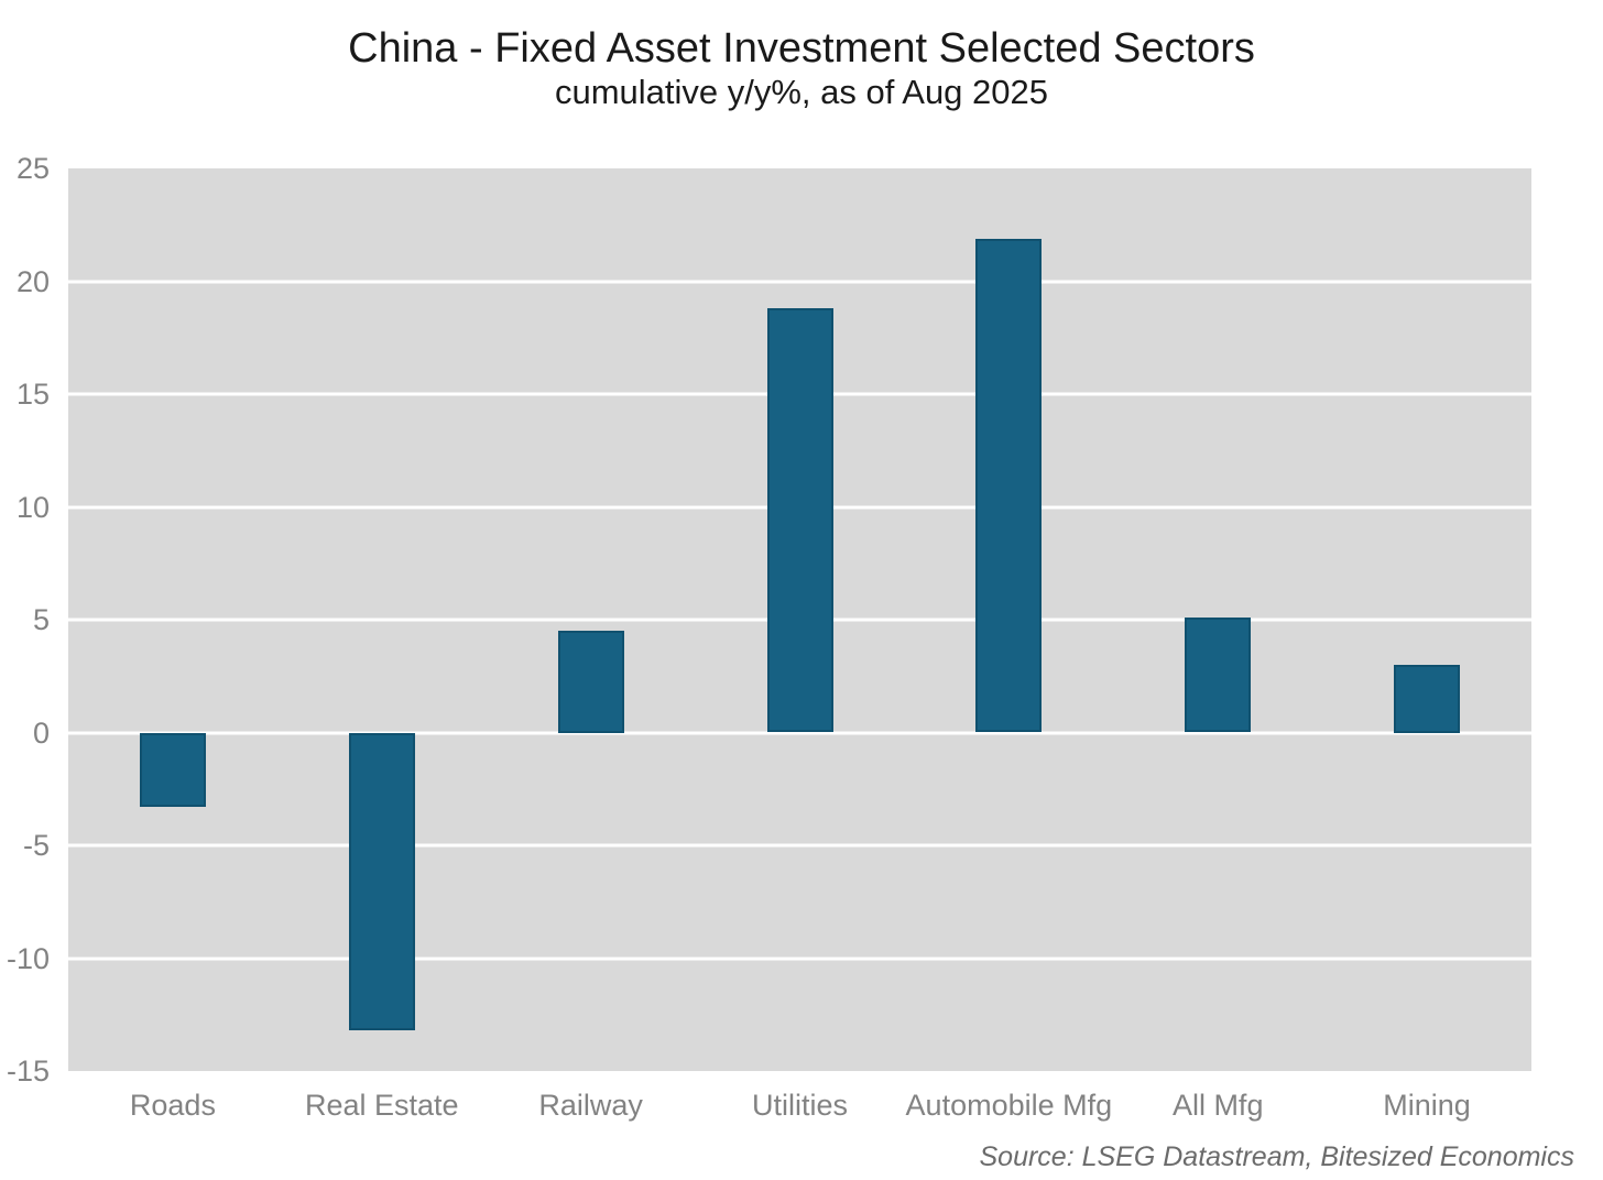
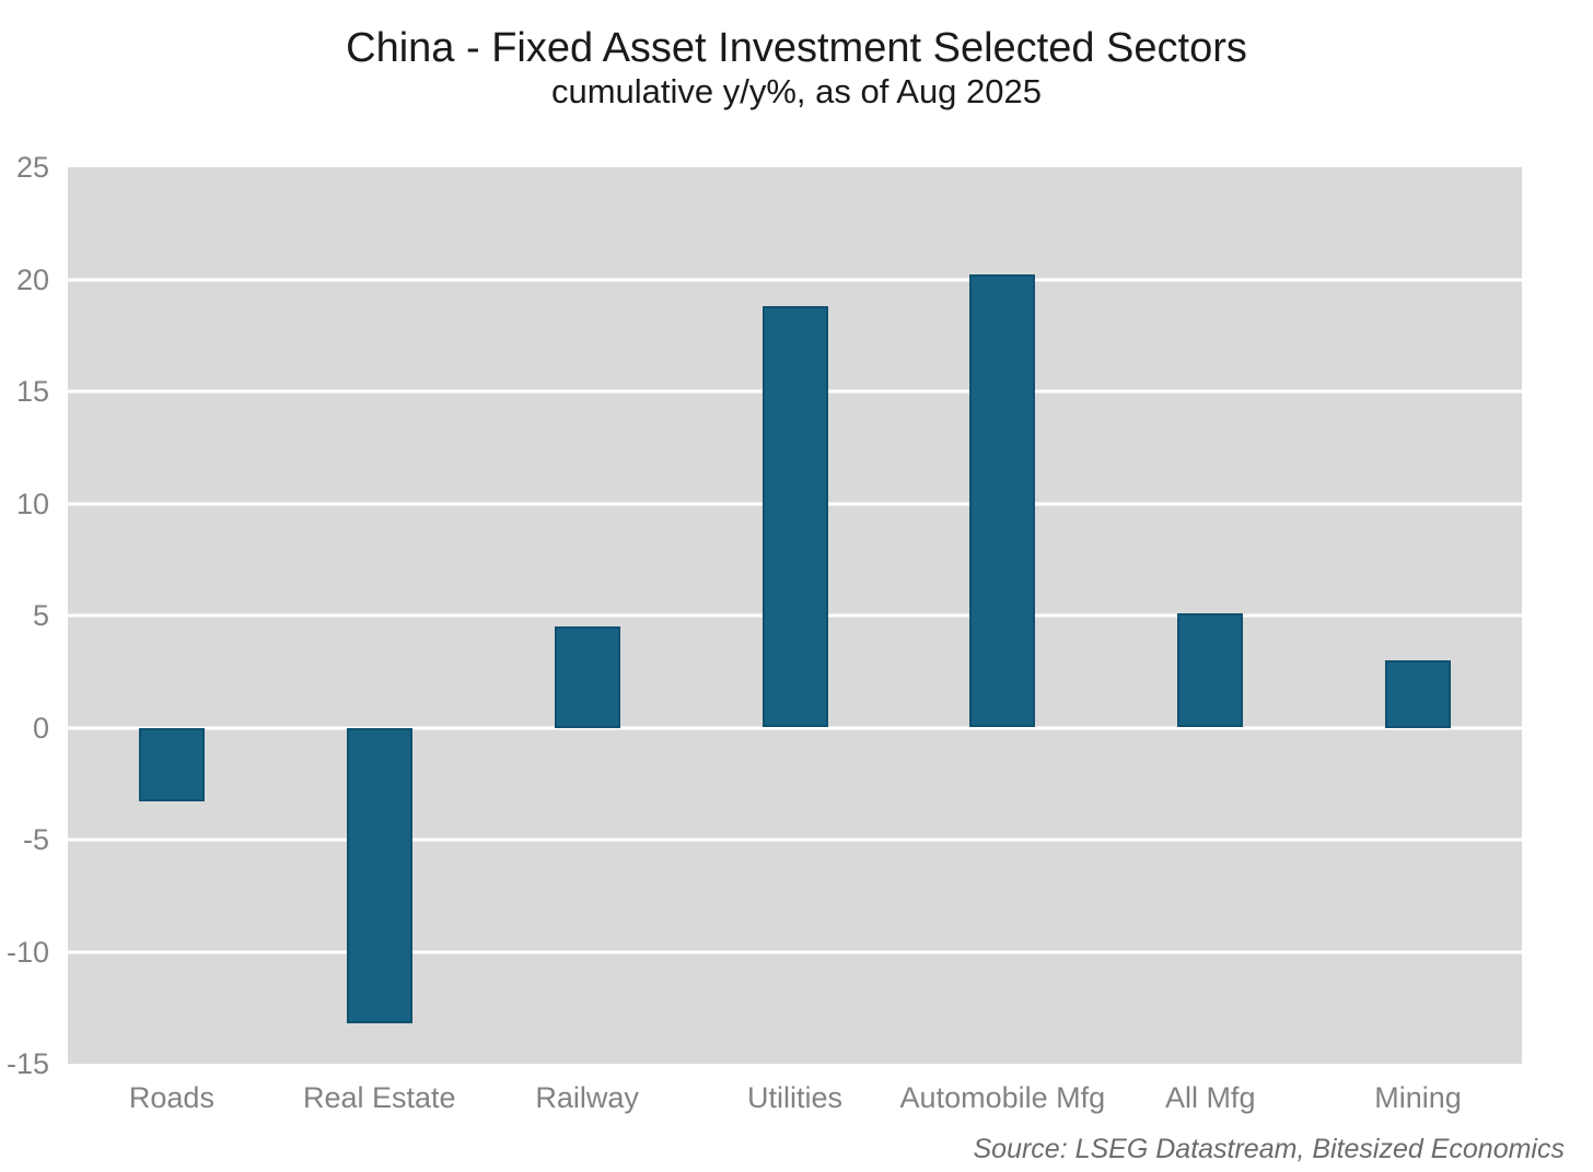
Automobile Mfg: 21.9 -> 20.2
